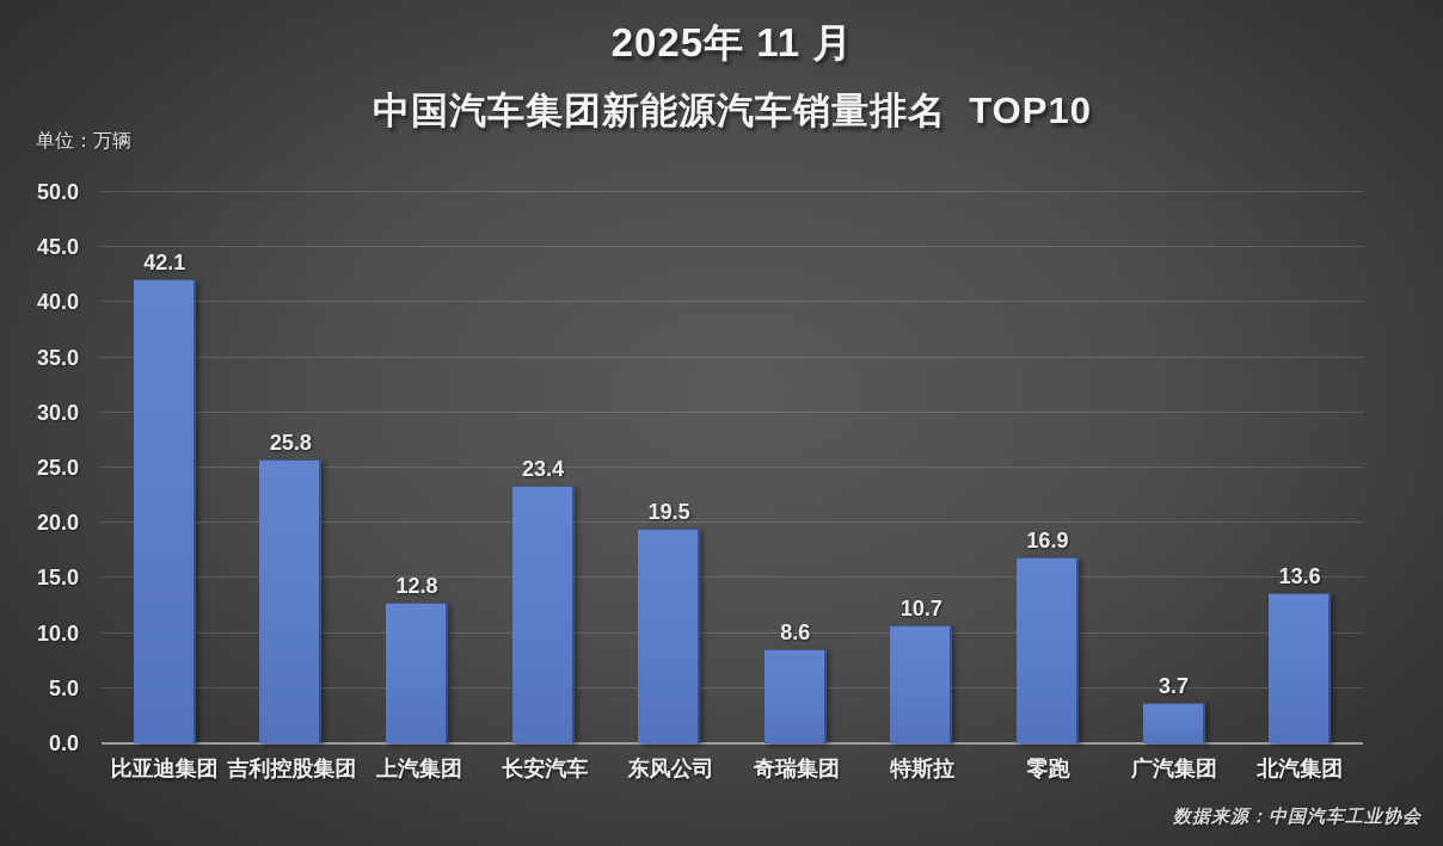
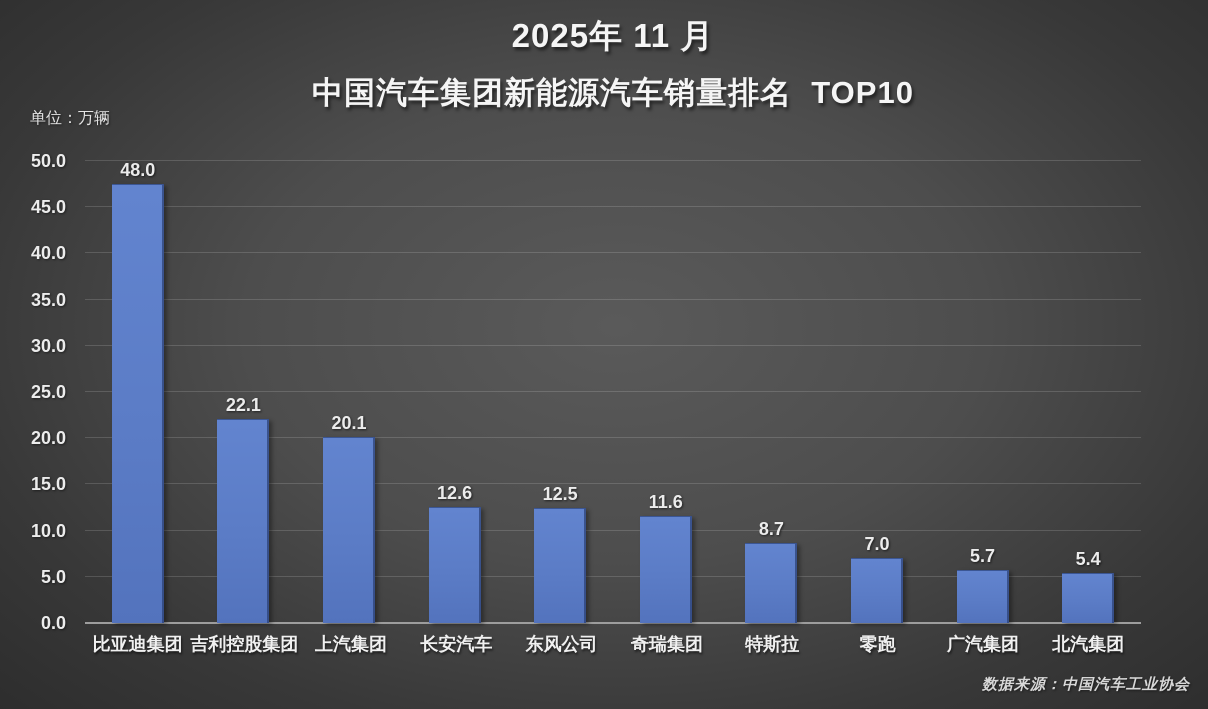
比亚迪集团: 42.1 -> 48.0
吉利控股集团: 25.8 -> 22.1
上汽集团: 12.8 -> 20.1
长安汽车: 23.4 -> 12.6
东风公司: 19.5 -> 12.5
奇瑞集团: 8.6 -> 11.6
特斯拉: 10.7 -> 8.7
零跑: 16.9 -> 7.0
广汽集团: 3.7 -> 5.7
北汽集团: 13.6 -> 5.4
